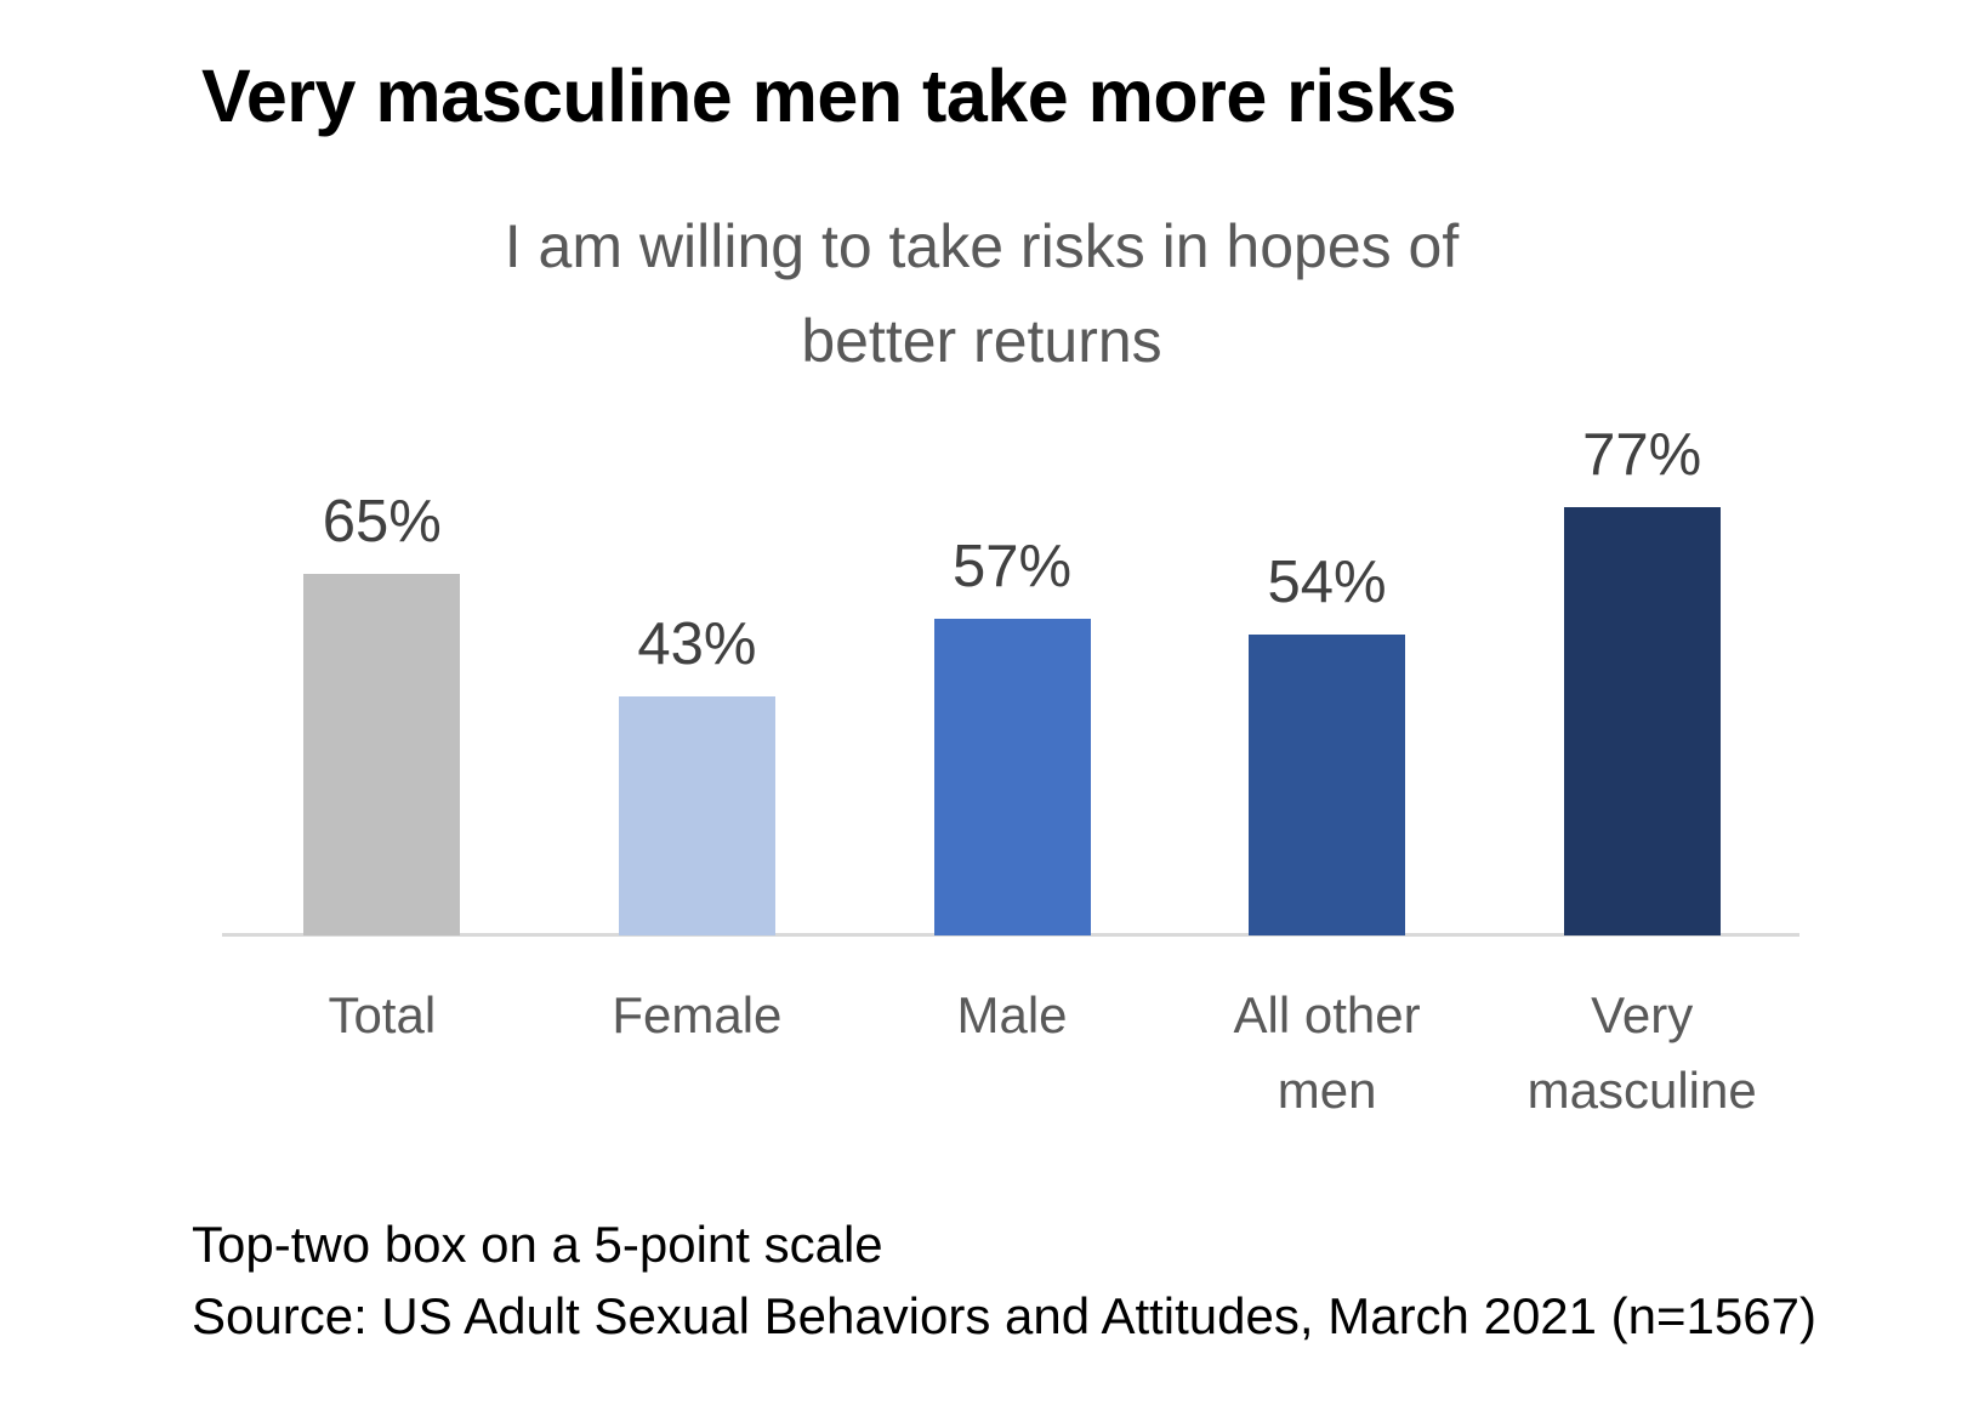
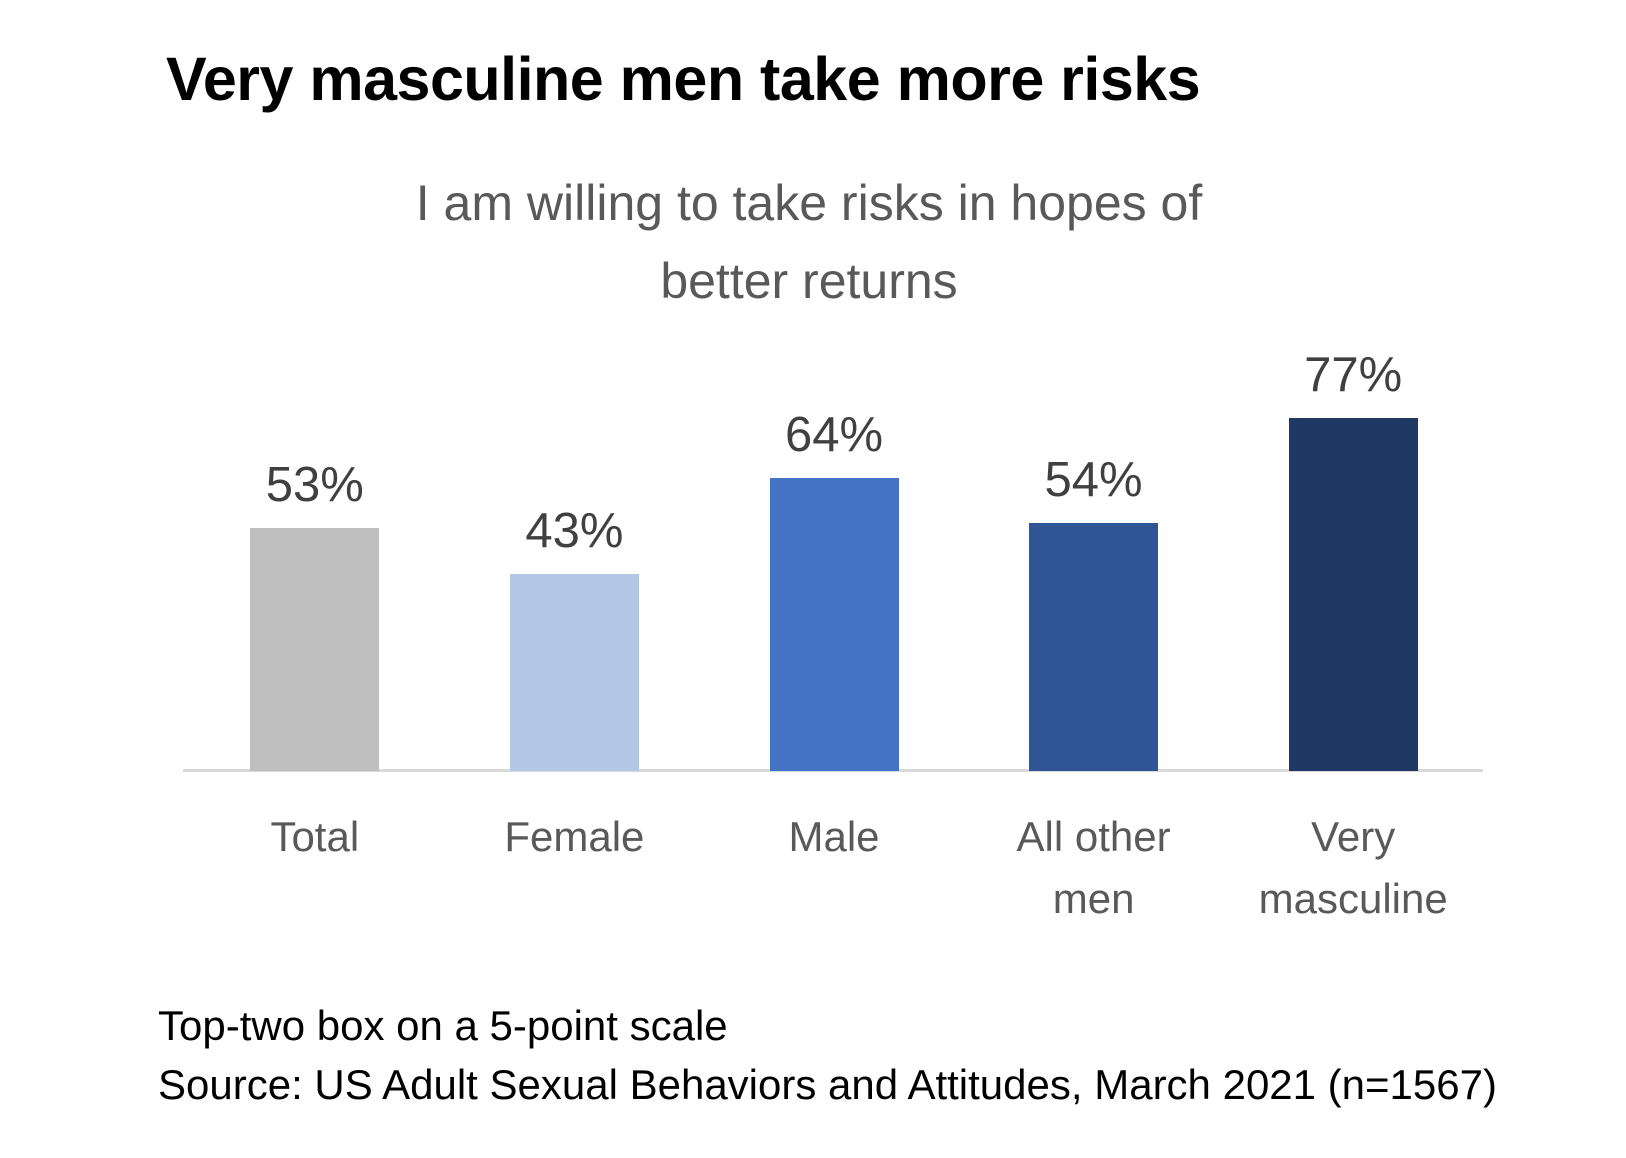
Total: 65% -> 53%
Male: 57% -> 64%
